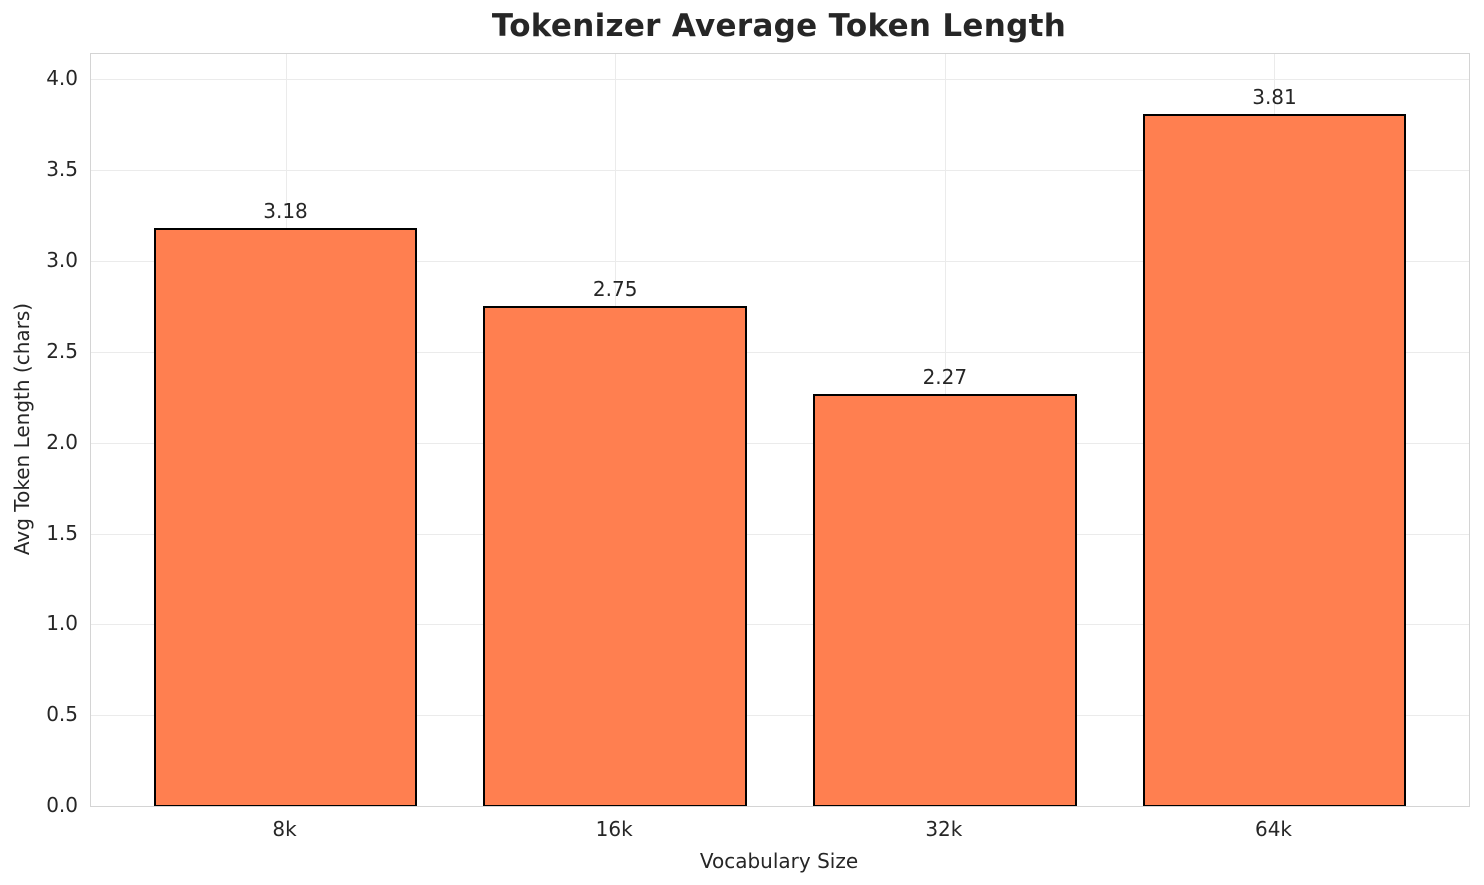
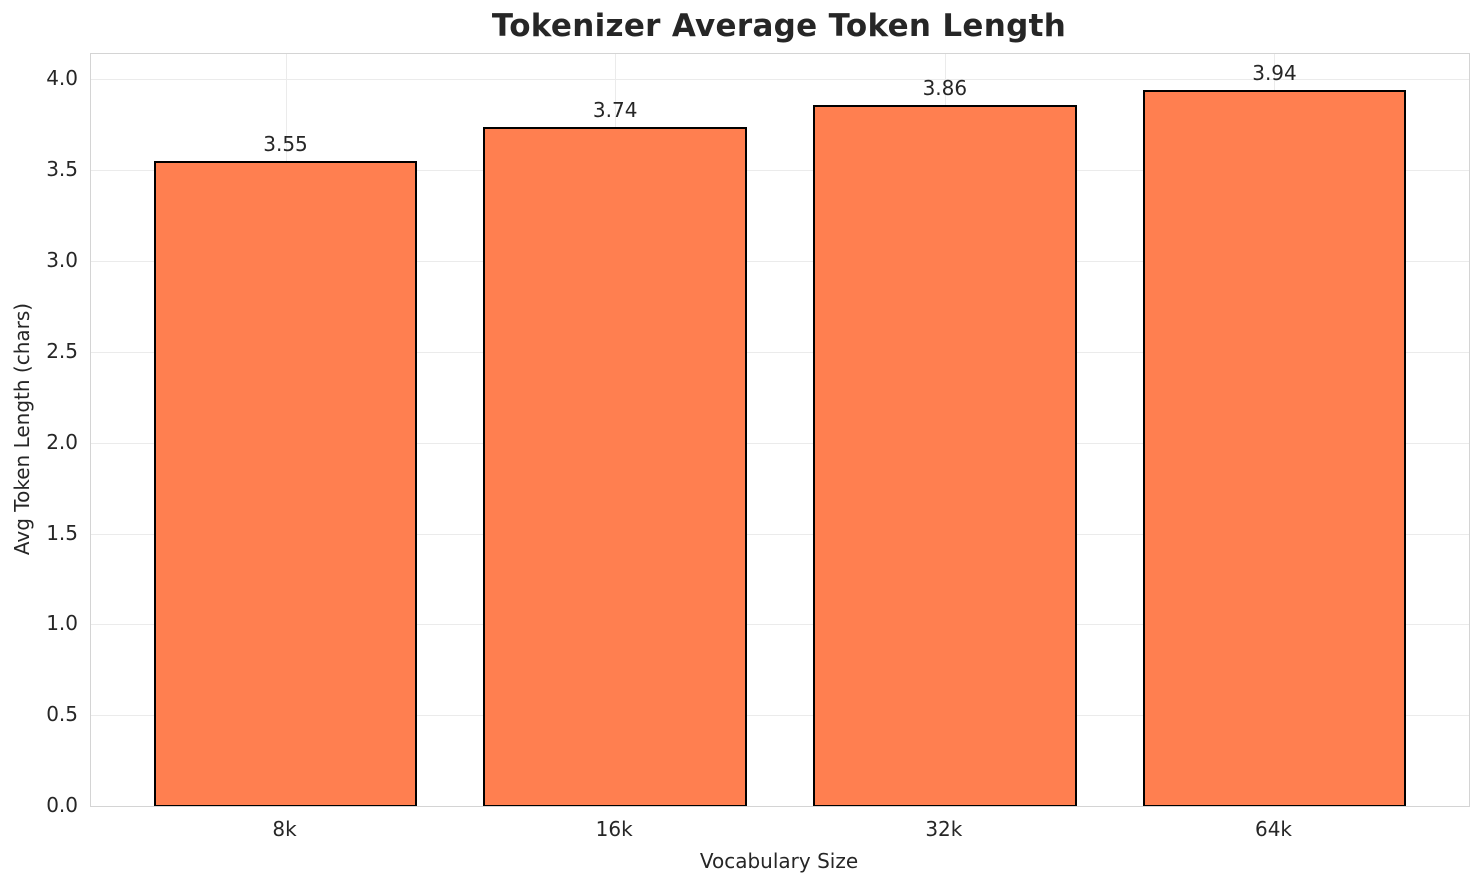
8k: 3.18 -> 3.55
16k: 2.75 -> 3.74
32k: 2.27 -> 3.86
64k: 3.81 -> 3.94
